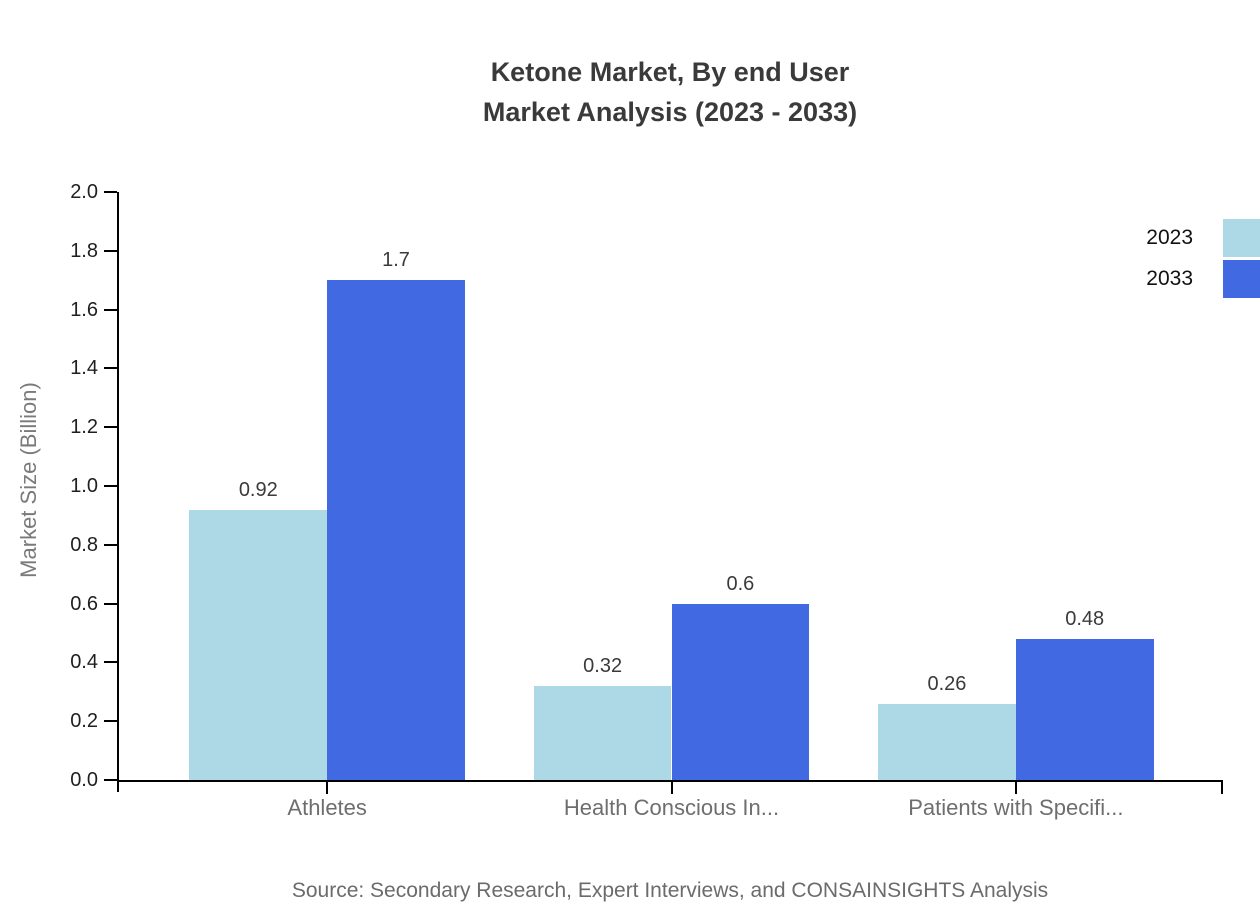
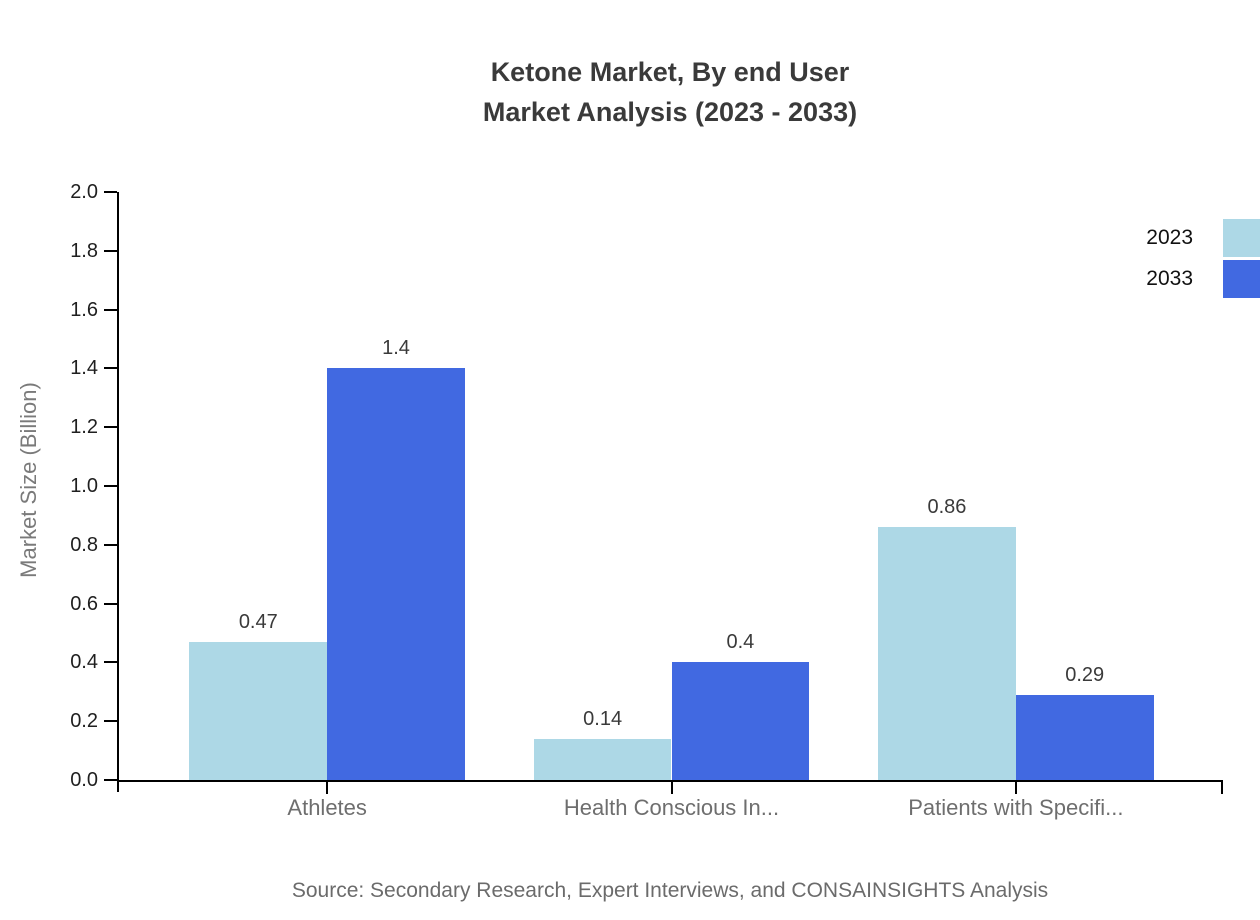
2023/Athletes: 0.92 -> 0.47
2033/Athletes: 1.7 -> 1.4
2023/Health Conscious In...: 0.32 -> 0.14
2033/Health Conscious In...: 0.6 -> 0.4
2023/Patients with Specifi...: 0.26 -> 0.86
2033/Patients with Specifi...: 0.48 -> 0.29
